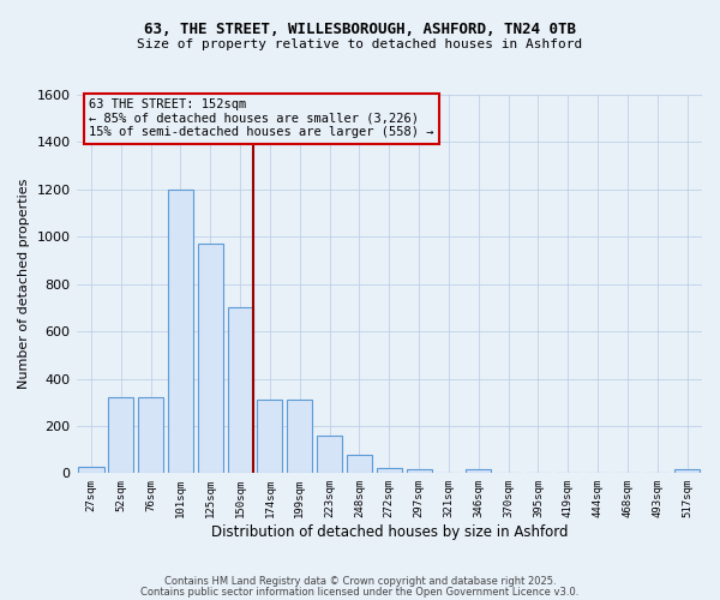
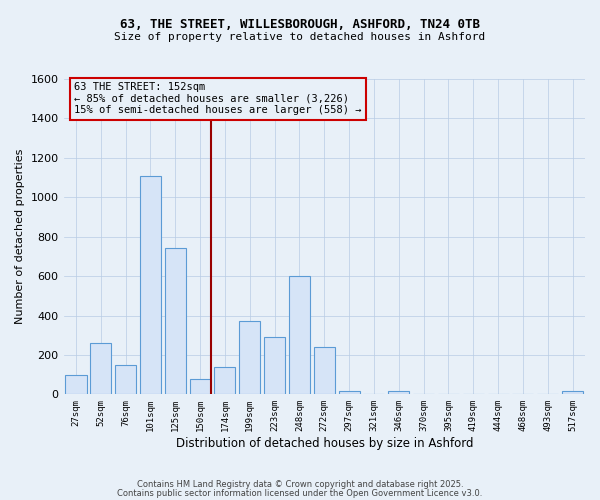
27sqm: 20 -> 100
52sqm: 320 -> 260
76sqm: 320 -> 150
101sqm: 1200 -> 1110
125sqm: 970 -> 740
150sqm: 700 -> 80
174sqm: 310 -> 140
199sqm: 310 -> 370
223sqm: 160 -> 290
248sqm: 80 -> 600
272sqm: 20 -> 240
